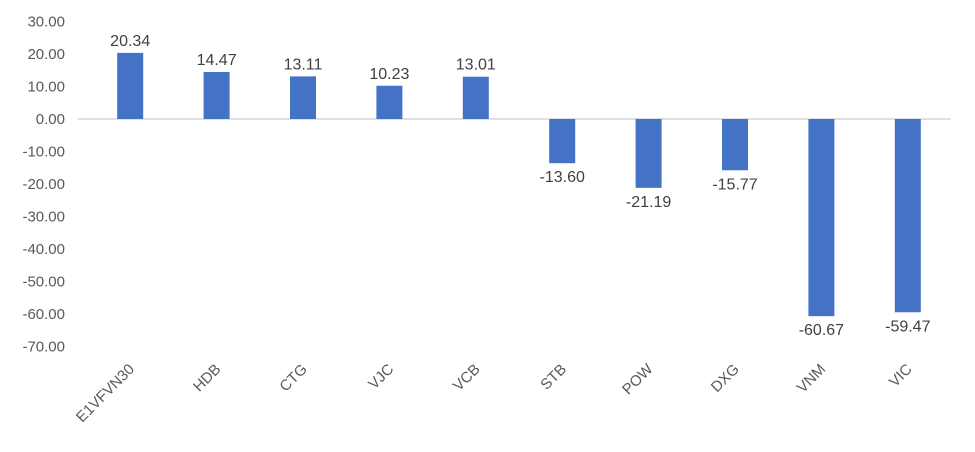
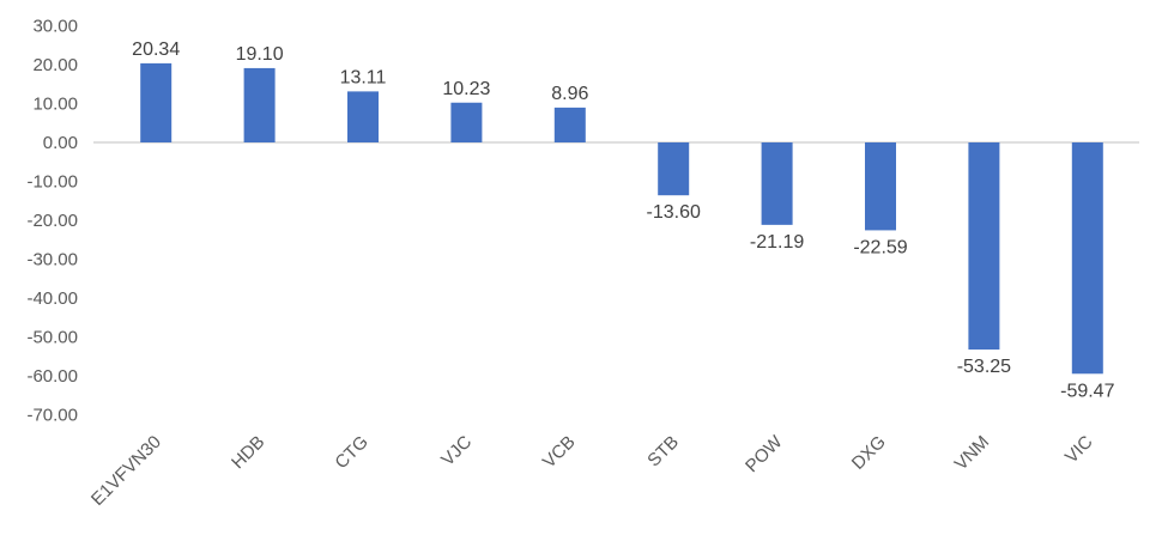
HDB: 14.47 -> 19.10
VCB: 13.01 -> 8.96
DXG: -15.77 -> -22.59
VNM: -60.67 -> -53.25
